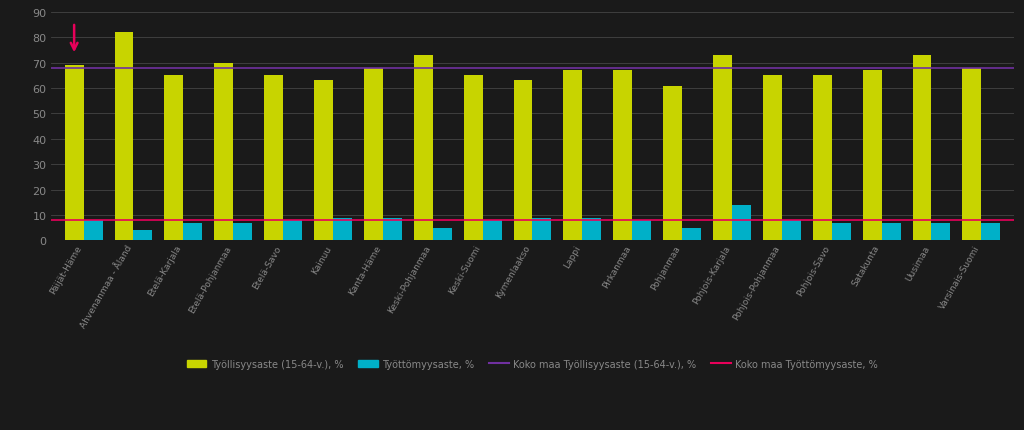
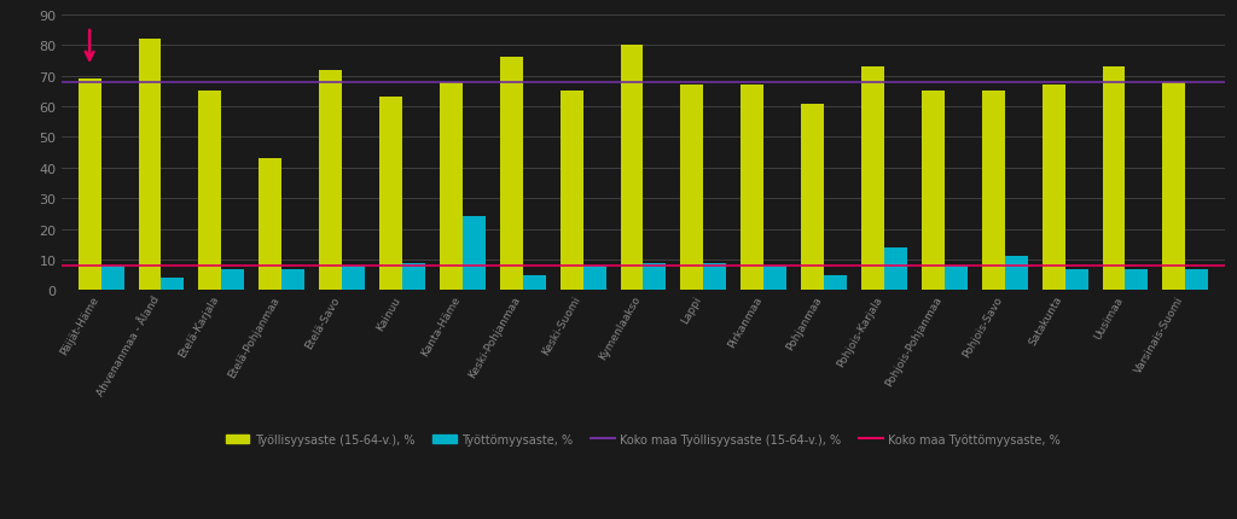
Työllisyysaste (15-64-v.), %/Etelä-Pohjanmaa: 70 -> 43
Työllisyysaste (15-64-v.), %/Etelä-Savo: 65 -> 72
Työttömyysaste, %/Kanta-Häme: 9 -> 24
Työllisyysaste (15-64-v.), %/Keski-Pohjanmaa: 73 -> 76
Työllisyysaste (15-64-v.), %/Kymenlaakso: 63 -> 80
Työttömyysaste, %/Pohjois-Savo: 7 -> 11
